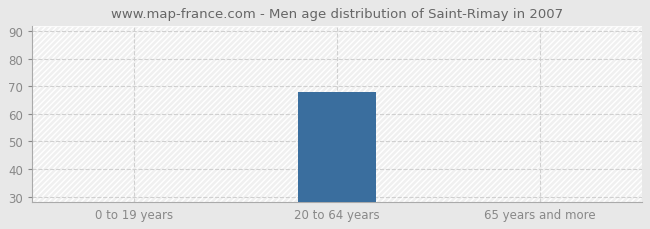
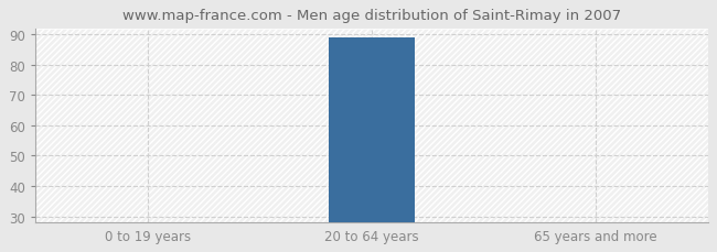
20 to 64 years: 68 -> 89
